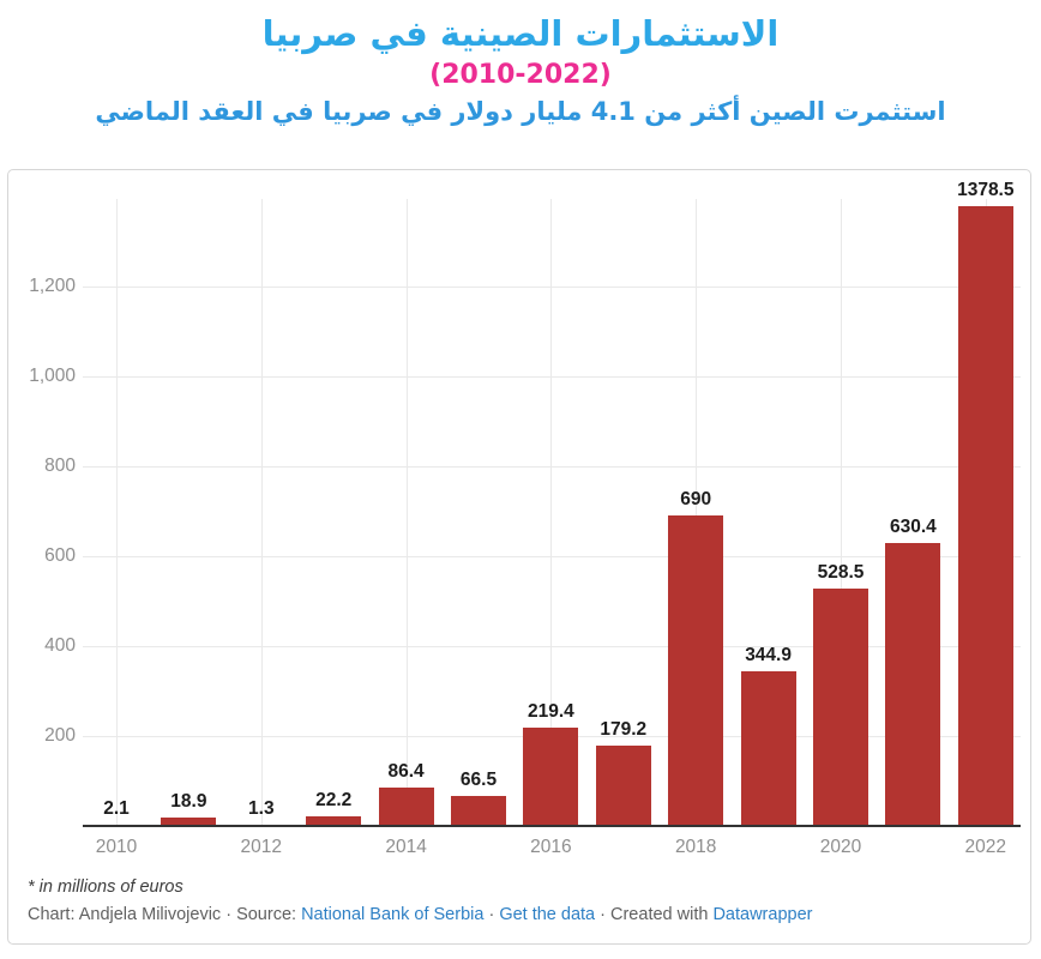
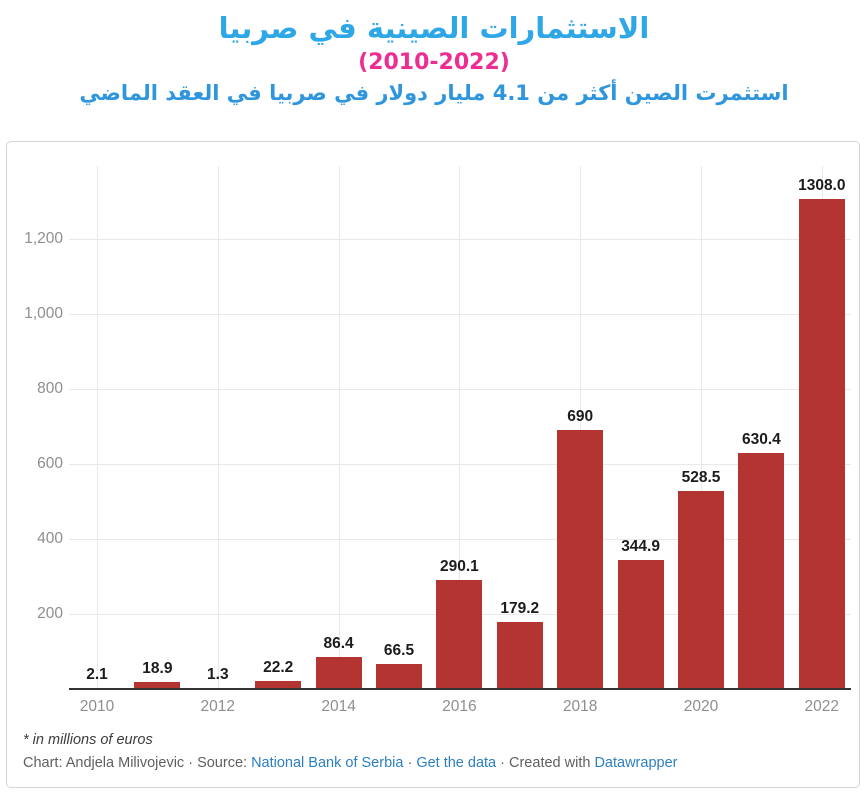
2016: 219.4 -> 290.1
2022: 1378.5 -> 1308.0
